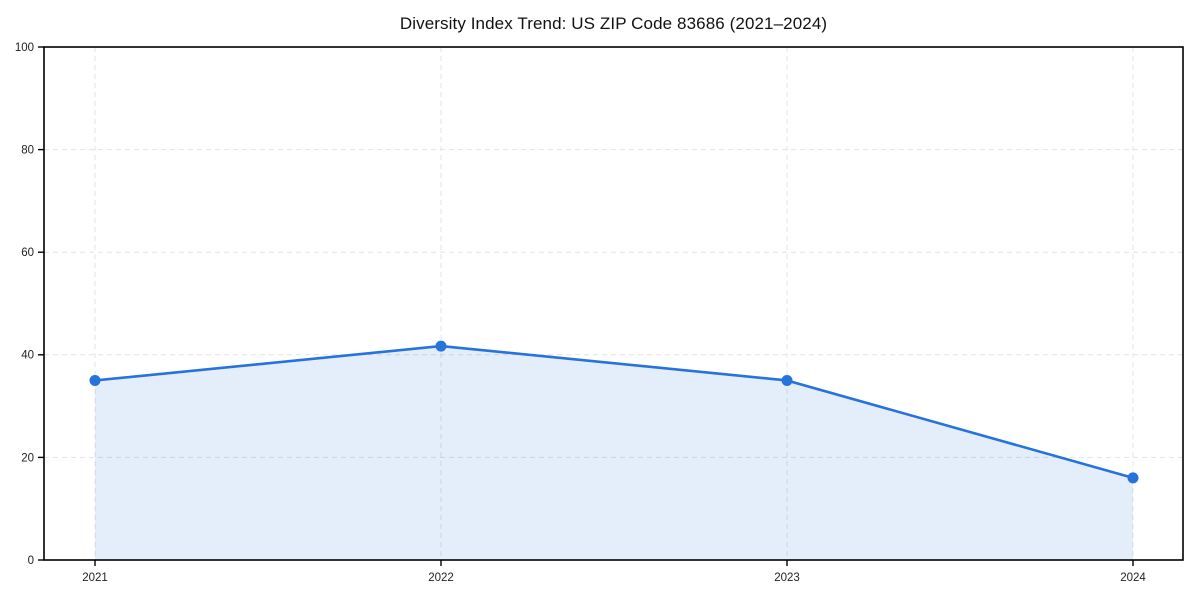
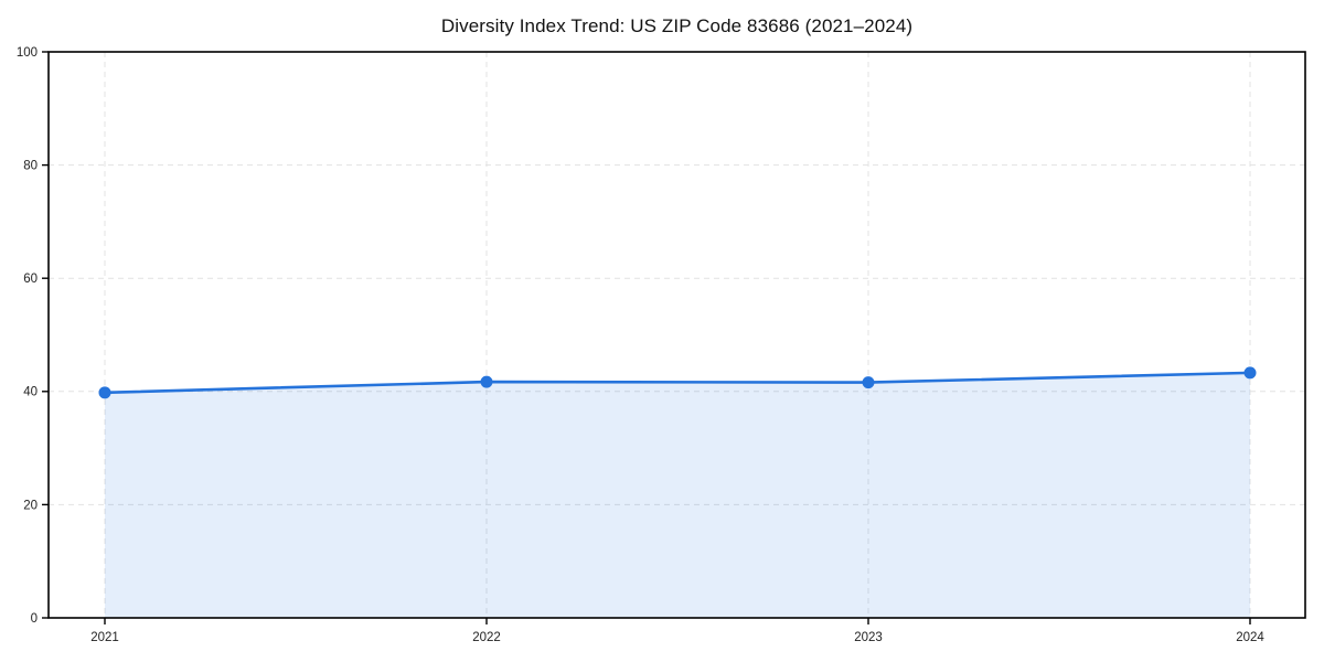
2021: 35 -> 40
2023: 35 -> 42
2024: 16 -> 43
